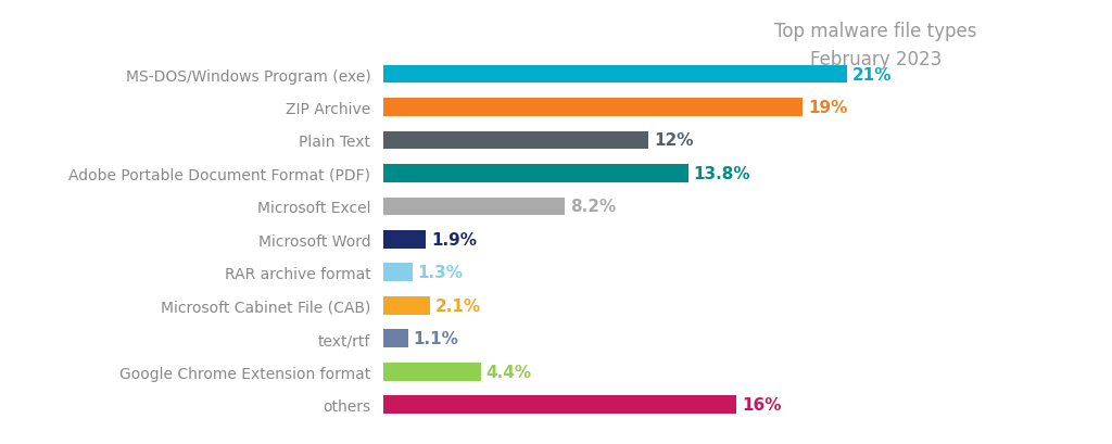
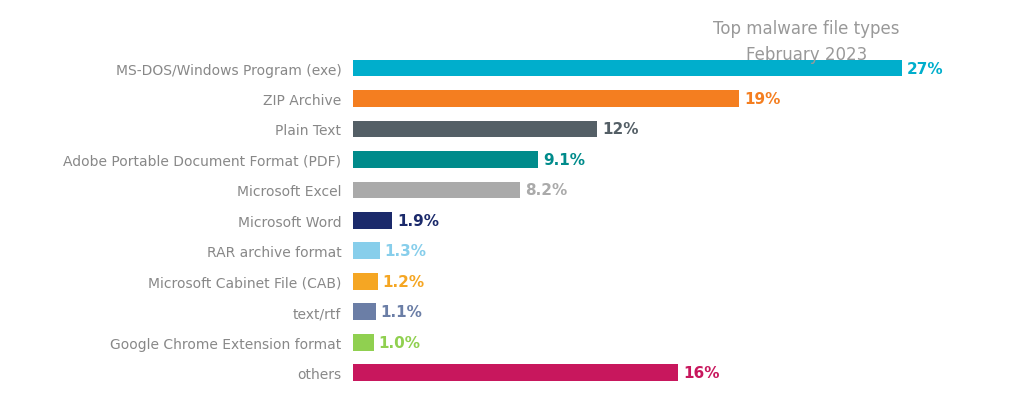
MS-DOS/Windows Program (exe): 21% -> 27%
Adobe Portable Document Format (PDF): 13.8% -> 9.1%
Microsoft Cabinet File (CAB): 2.1% -> 1.2%
Google Chrome Extension format: 4.4% -> 1.0%
